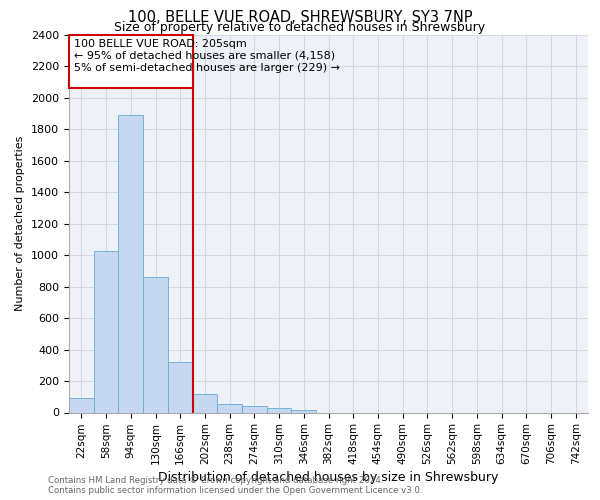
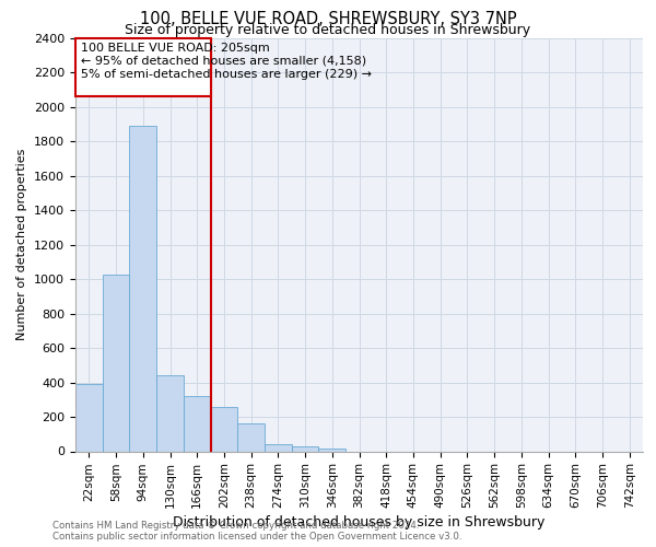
22sqm: 90 -> 390
130sqm: 860 -> 440
202sqm: 120 -> 260
238sqm: 60 -> 160
